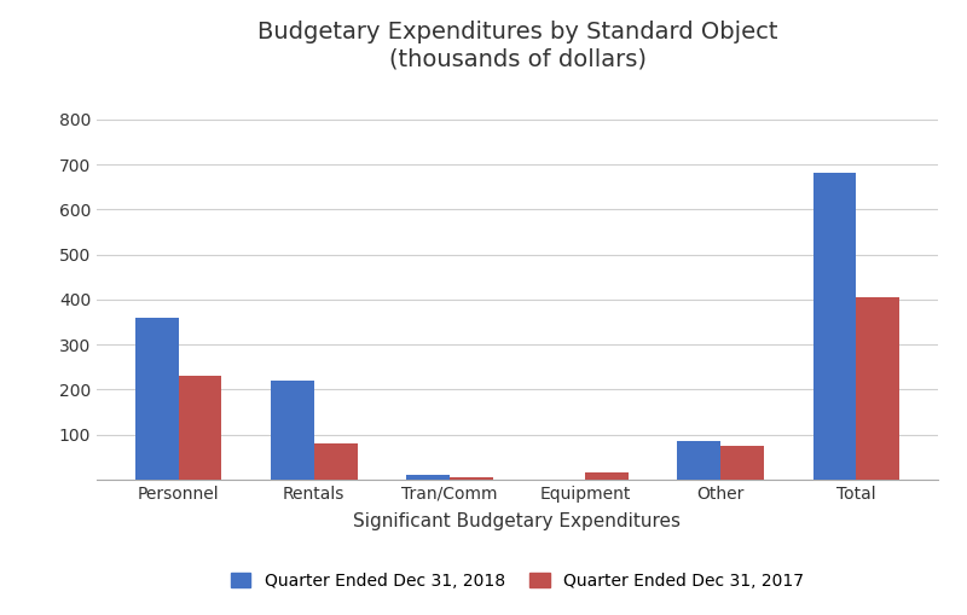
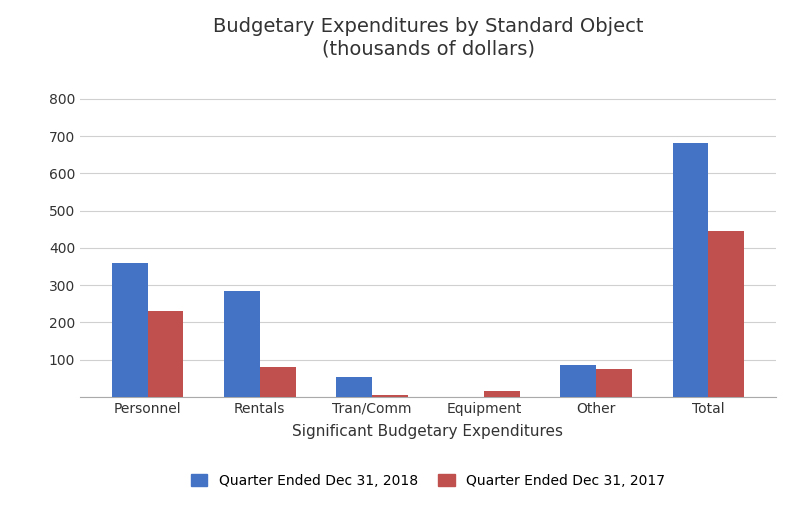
Quarter Ended Dec 31, 2018/Rentals: 220 -> 285
Quarter Ended Dec 31, 2018/Tran/Comm: 10 -> 55
Quarter Ended Dec 31, 2017/Total: 405 -> 445
